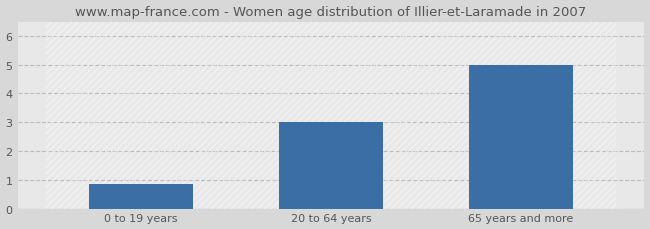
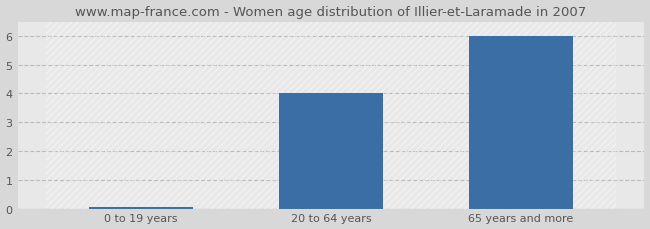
0 to 19 years: 0.85 -> 0.05
20 to 64 years: 3.00 -> 4.00
65 years and more: 5.00 -> 6.00
